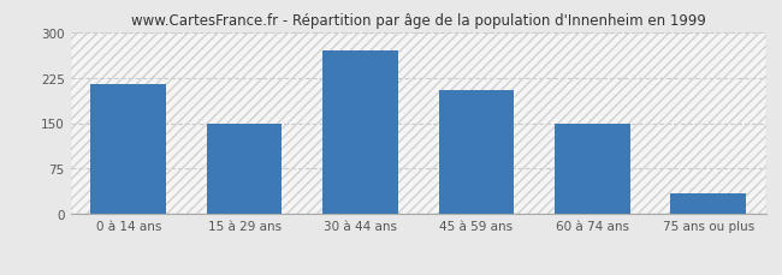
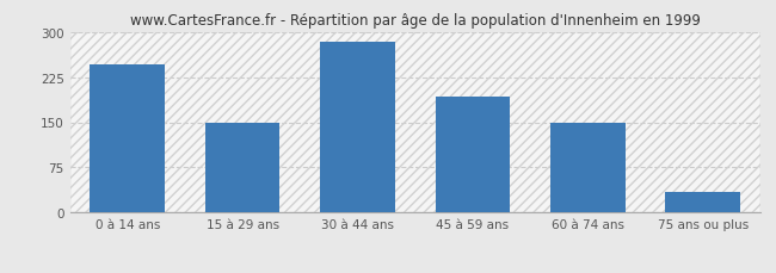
0 à 14 ans: 215 -> 246
30 à 44 ans: 270 -> 284
45 à 59 ans: 205 -> 192
